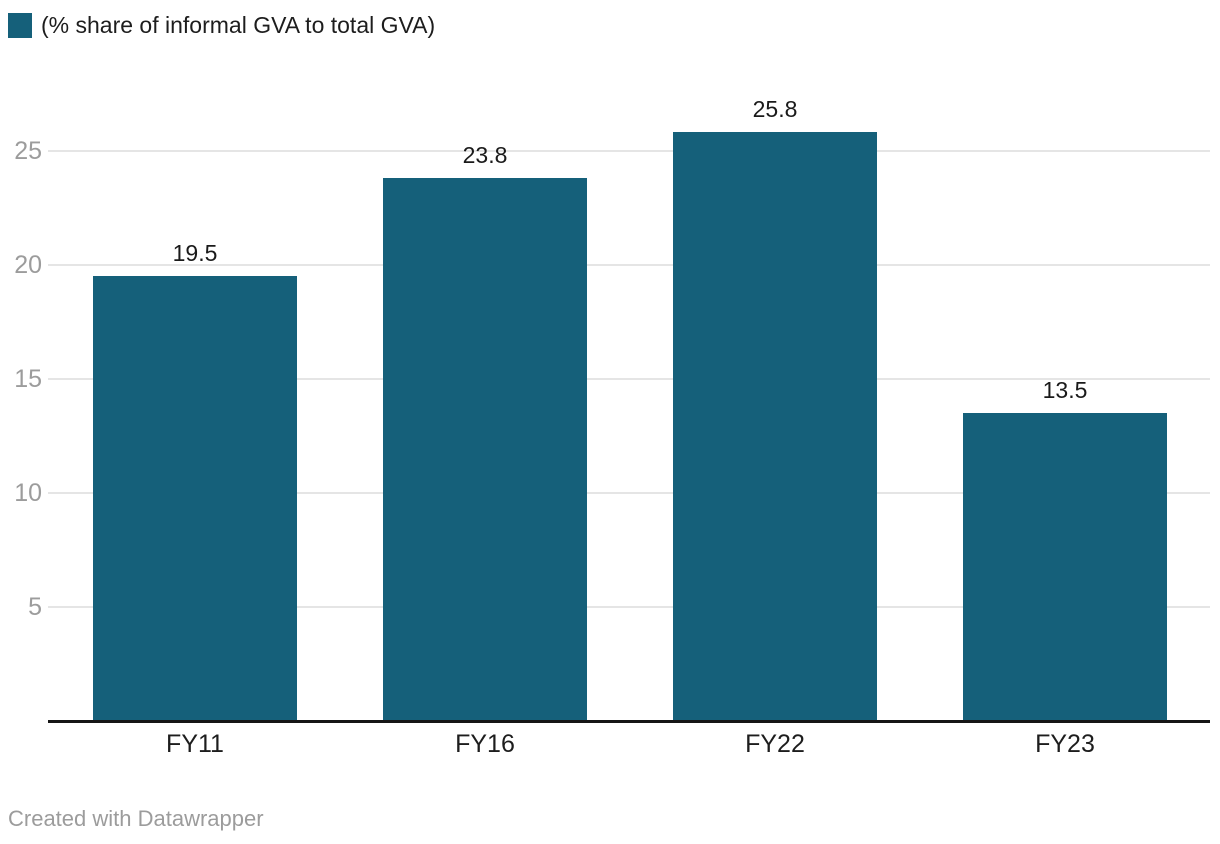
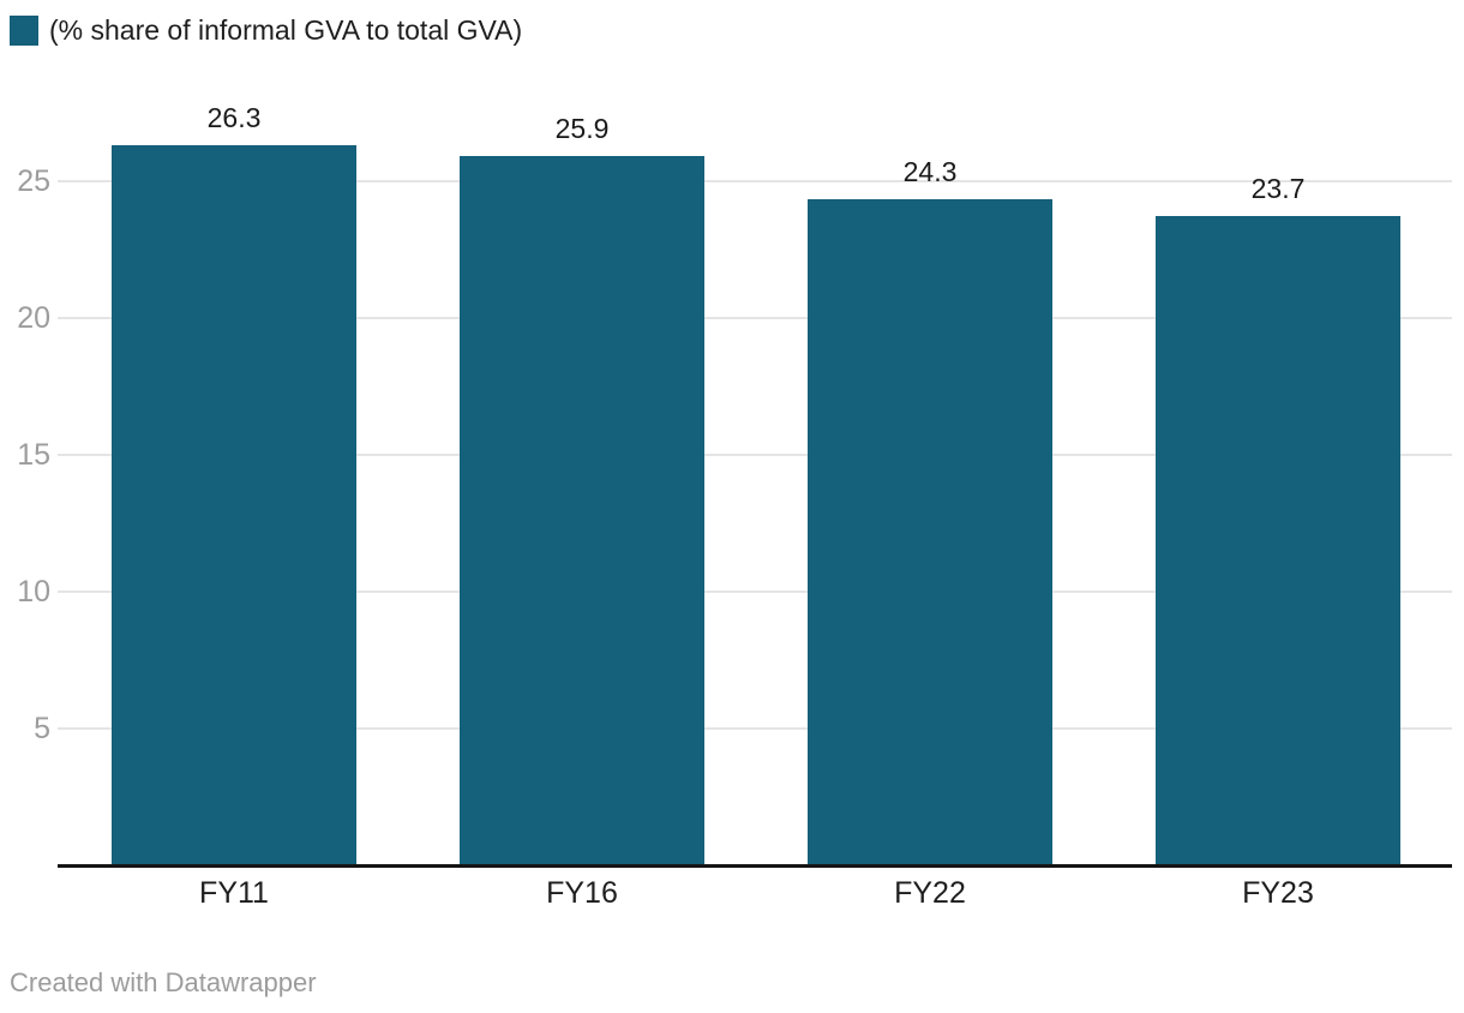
FY11: 19.5 -> 26.3
FY16: 23.8 -> 25.9
FY22: 25.8 -> 24.3
FY23: 13.5 -> 23.7
